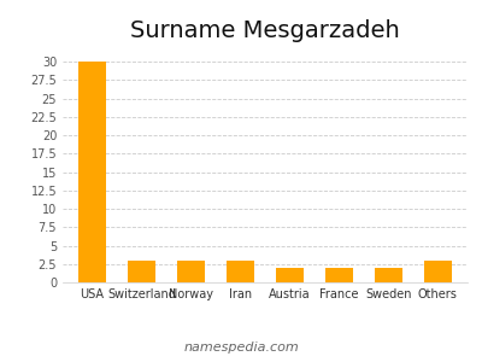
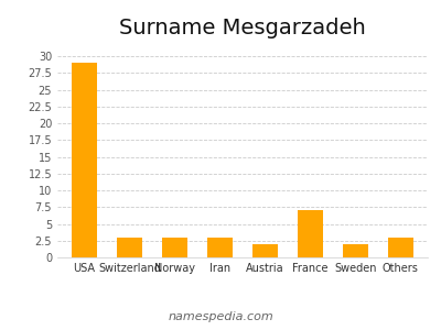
USA: 30 -> 29
France: 2 -> 7
